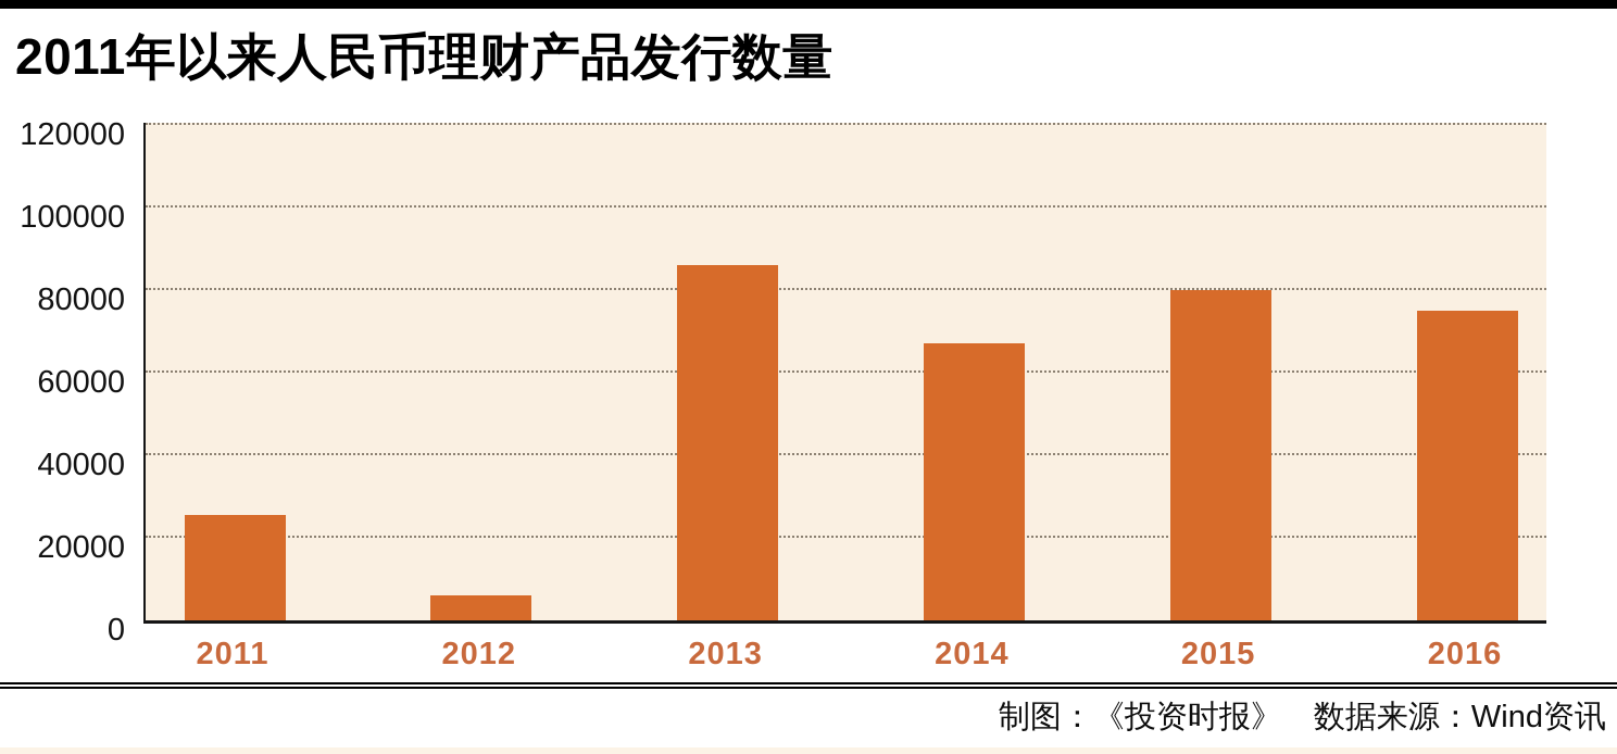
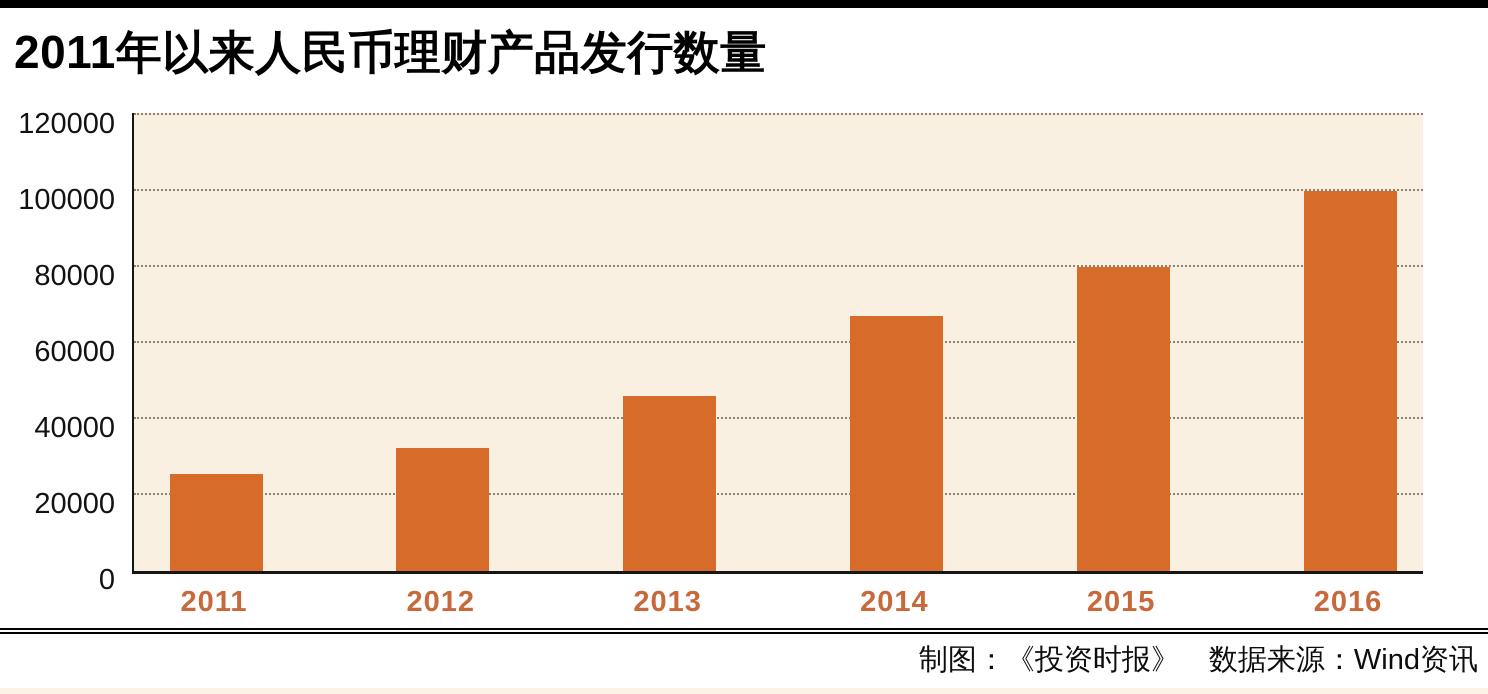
2012: 6000 -> 32000
2013: 86000 -> 46000
2016: 75000 -> 100000
